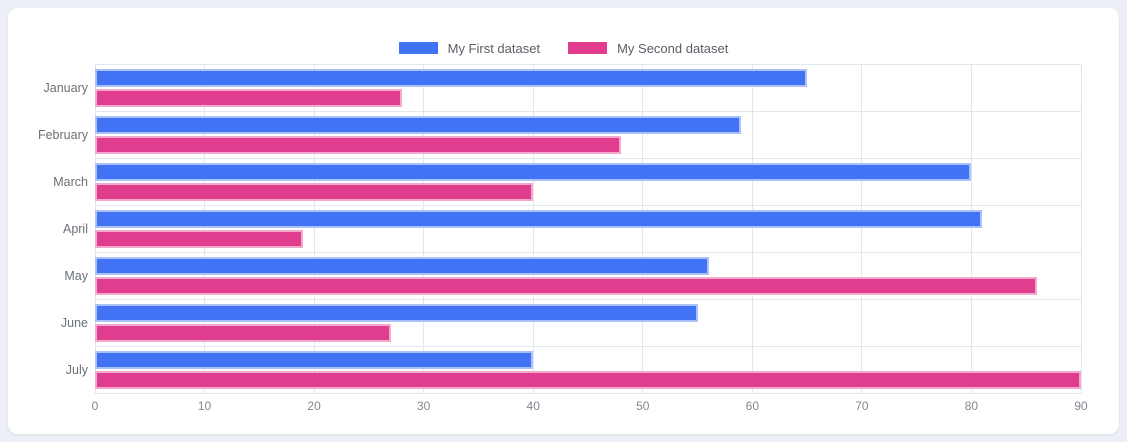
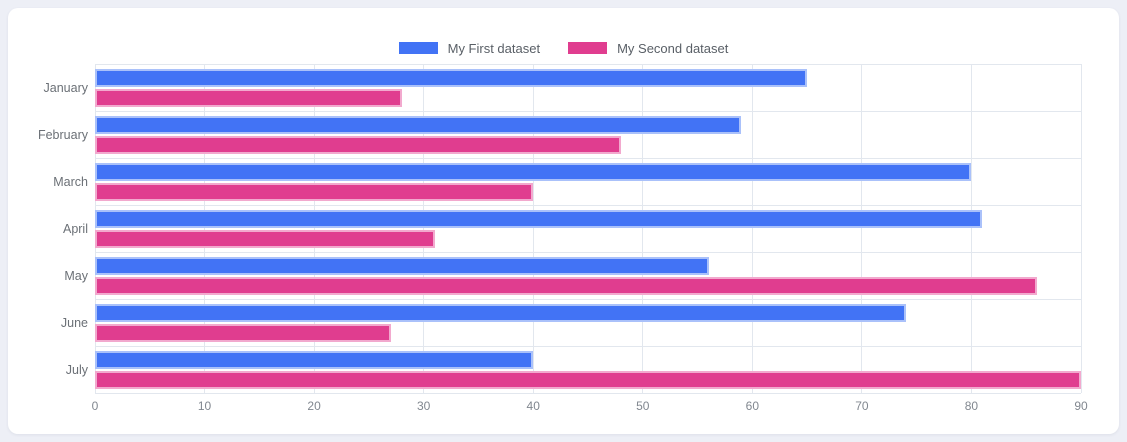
My Second dataset/April: 19 -> 31
My First dataset/June: 55 -> 74
